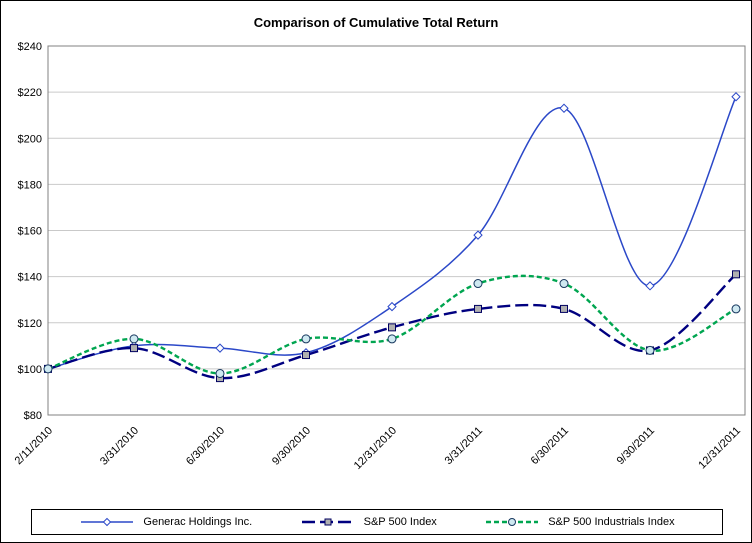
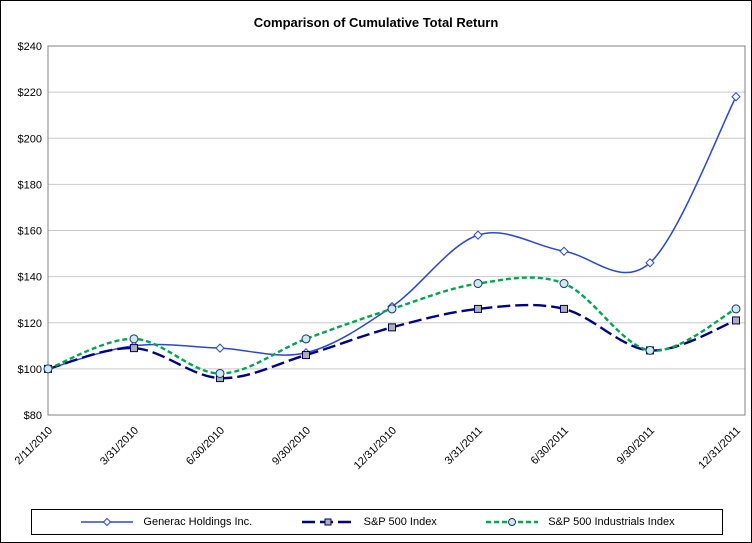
S&P 500 Industrials Index/12/31/2010: $113 -> $126
Generac Holdings Inc./6/30/2011: $213 -> $151
Generac Holdings Inc./9/30/2011: $136 -> $146
S&P 500 Index/12/31/2011: $141 -> $121
